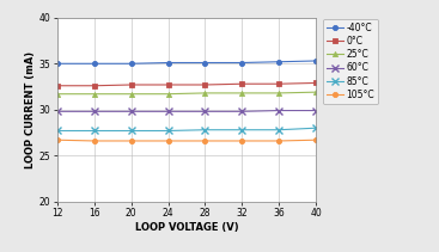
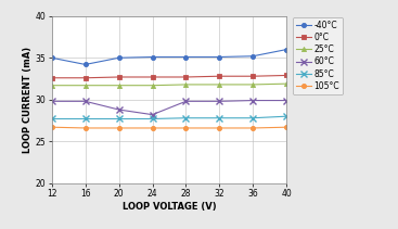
-40°C/16: 35.0 -> 34.2
60°C/20: 29.8 -> 28.8
60°C/24: 29.8 -> 28.2
-40°C/40: 35.3 -> 36.0
